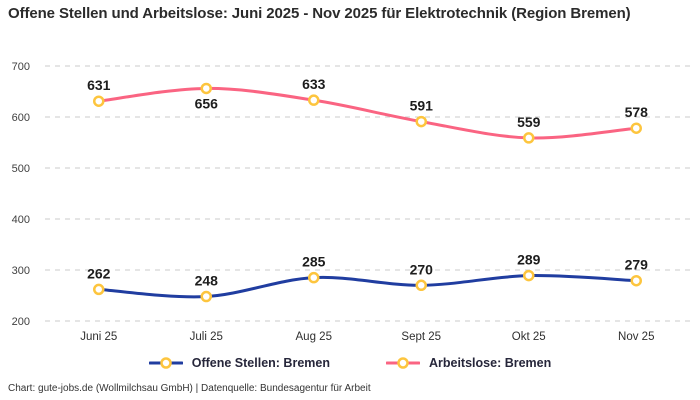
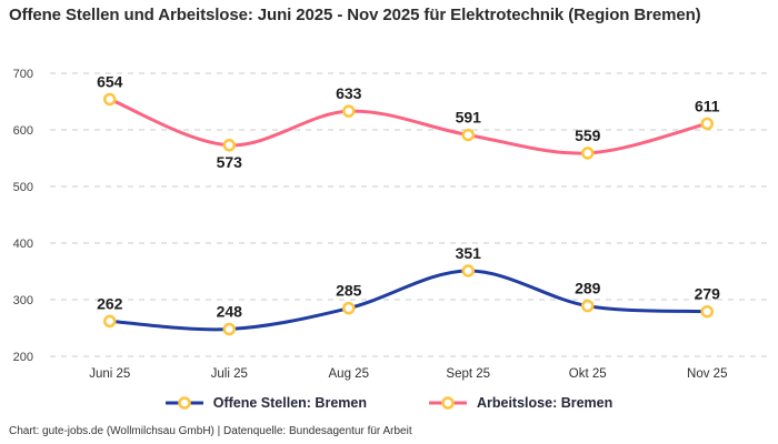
Arbeitslose: Bremen/Juni 25: 631 -> 654
Arbeitslose: Bremen/Juli 25: 656 -> 573
Offene Stellen: Bremen/Sept 25: 270 -> 351
Arbeitslose: Bremen/Nov 25: 578 -> 611
